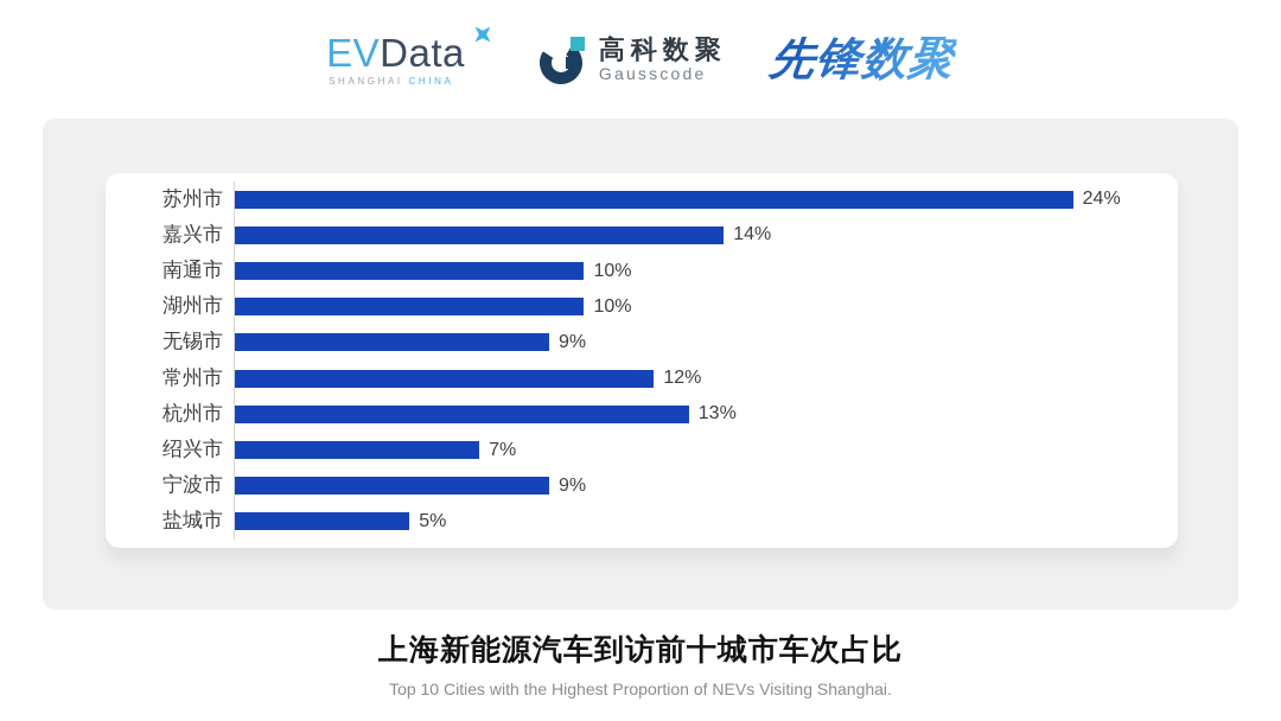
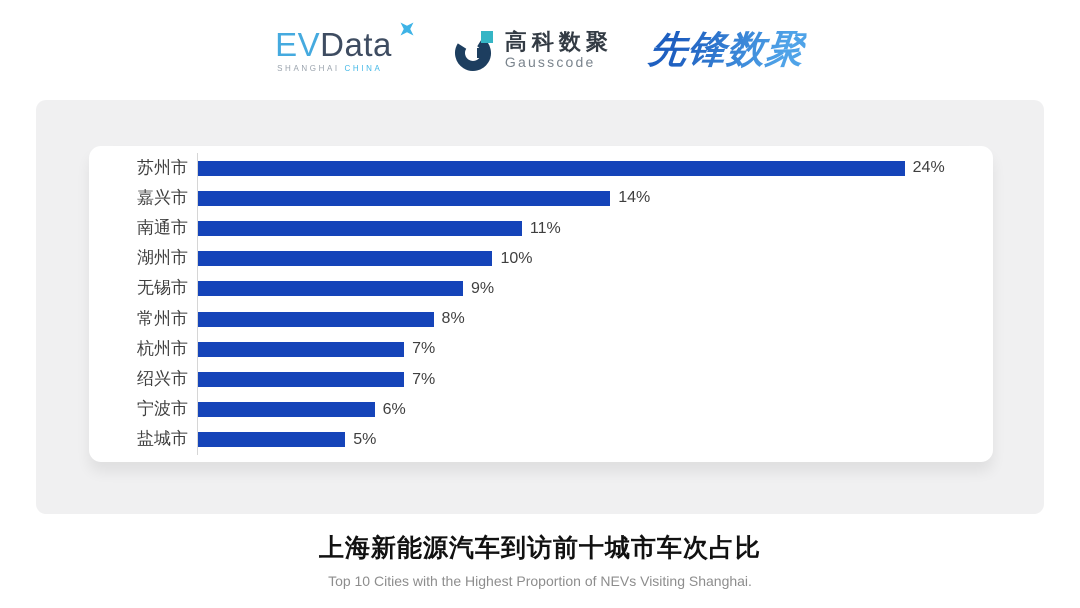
南通市: 10% -> 11%
常州市: 12% -> 8%
杭州市: 13% -> 7%
宁波市: 9% -> 6%
